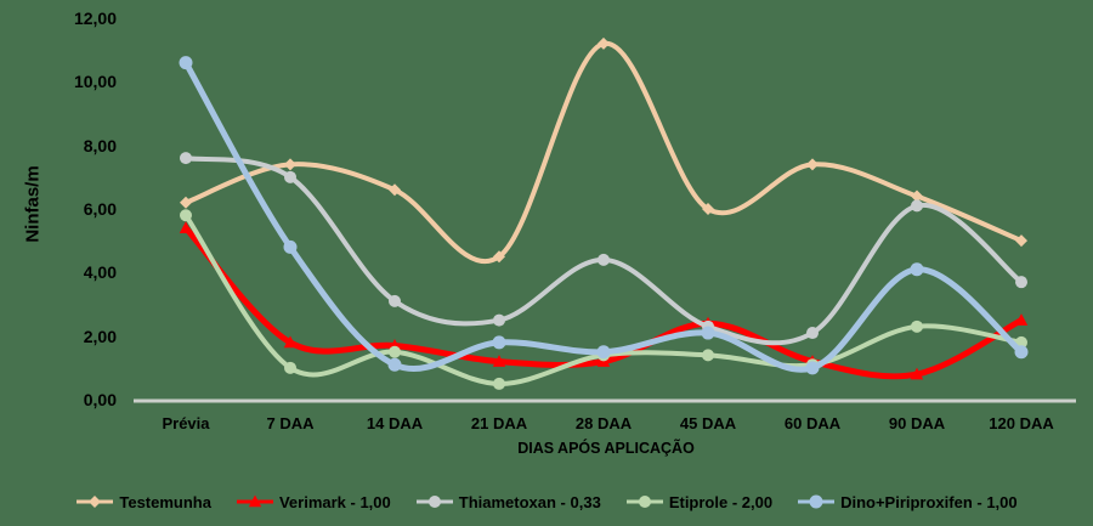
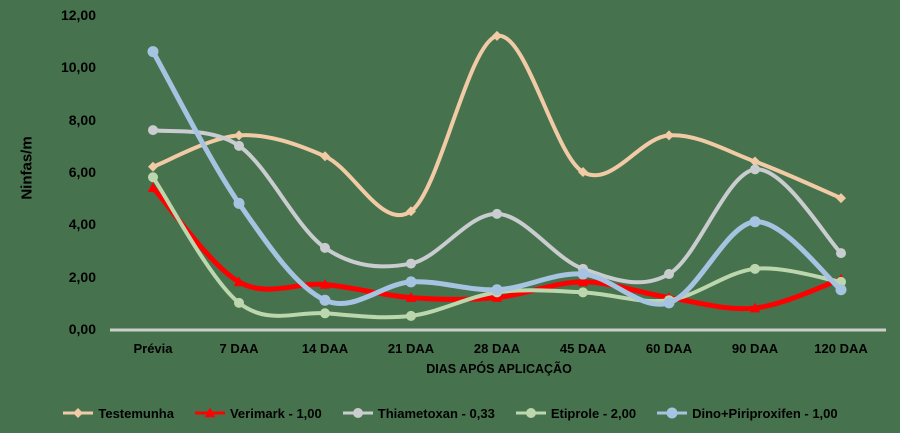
Etiprole - 2,00/14 DAA: 1,5 -> 0,6
Verimark - 1,00/45 DAA: 2,4 -> 1,8
Verimark - 1,00/120 DAA: 2,5 -> 1,9
Thiametoxan - 0,33/120 DAA: 3,7 -> 2,9
